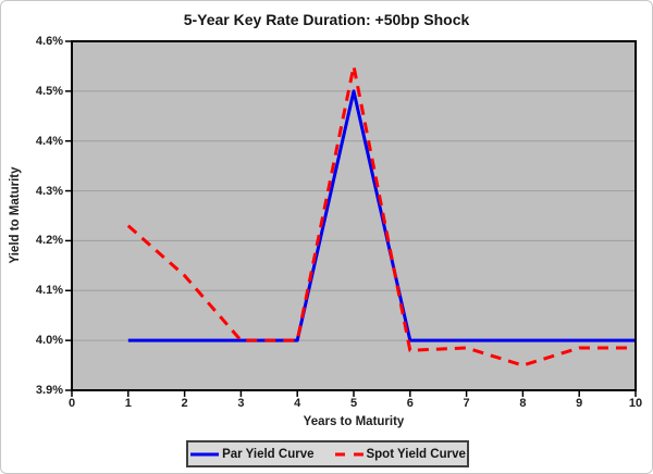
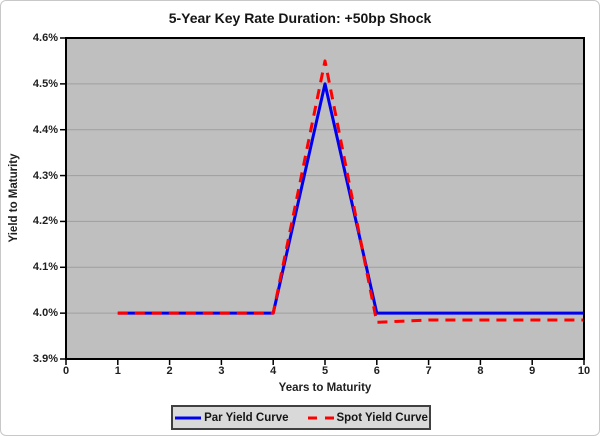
Spot Yield Curve/1: 4.23% -> 4.00%
Spot Yield Curve/2: 4.13% -> 4.00%
Spot Yield Curve/8: 3.95% -> 3.98%
